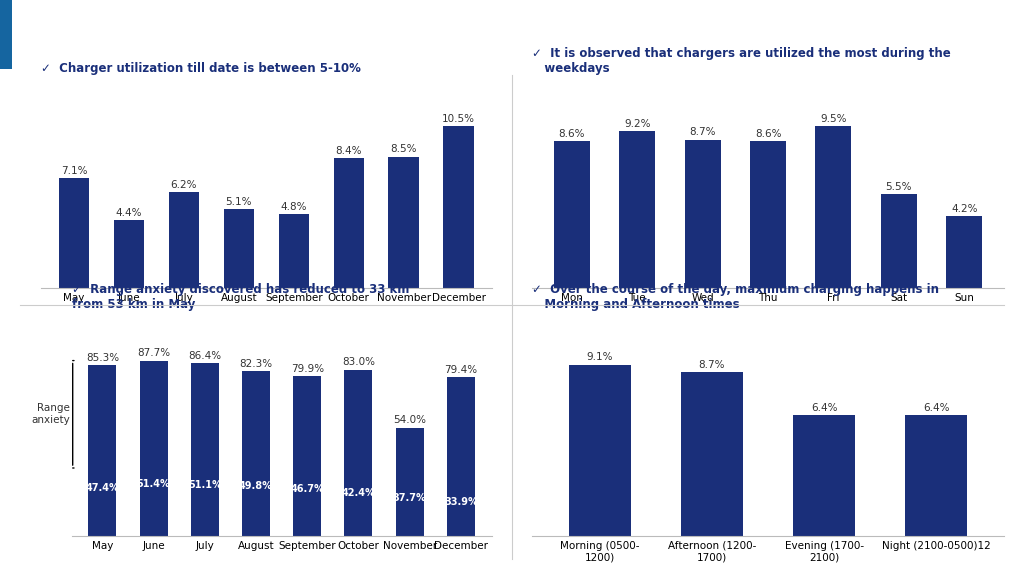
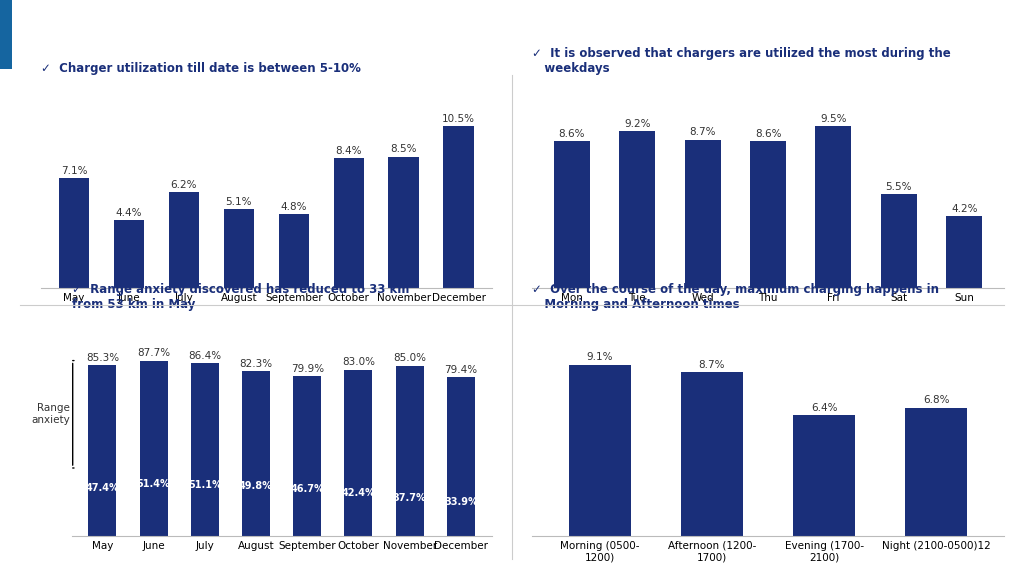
November: 54.0% -> 85.0%
Night (2100-0500)12: 6.4% -> 6.8%
